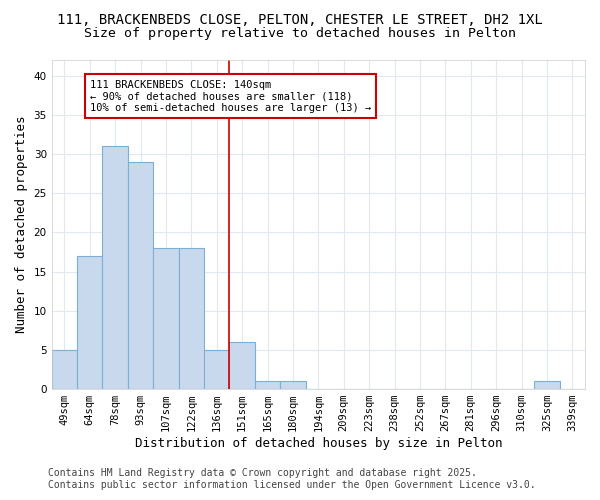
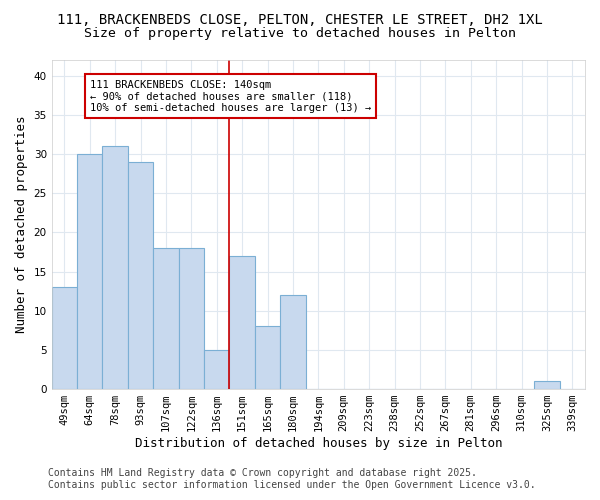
49sqm: 5 -> 13
64sqm: 17 -> 30
151sqm: 6 -> 17
165sqm: 1 -> 8
180sqm: 1 -> 12
